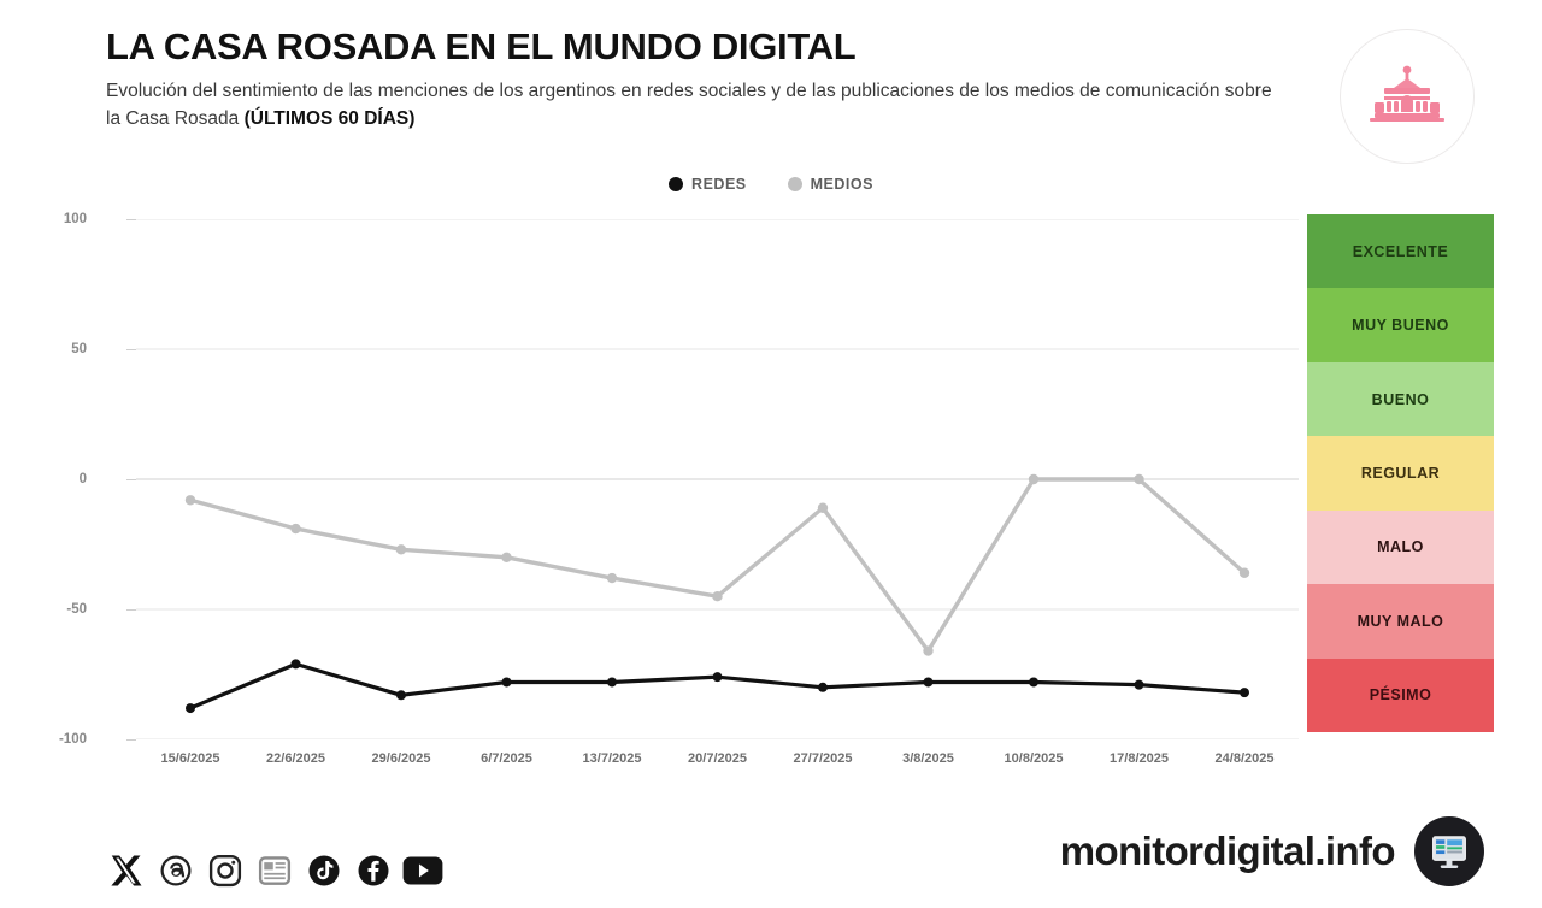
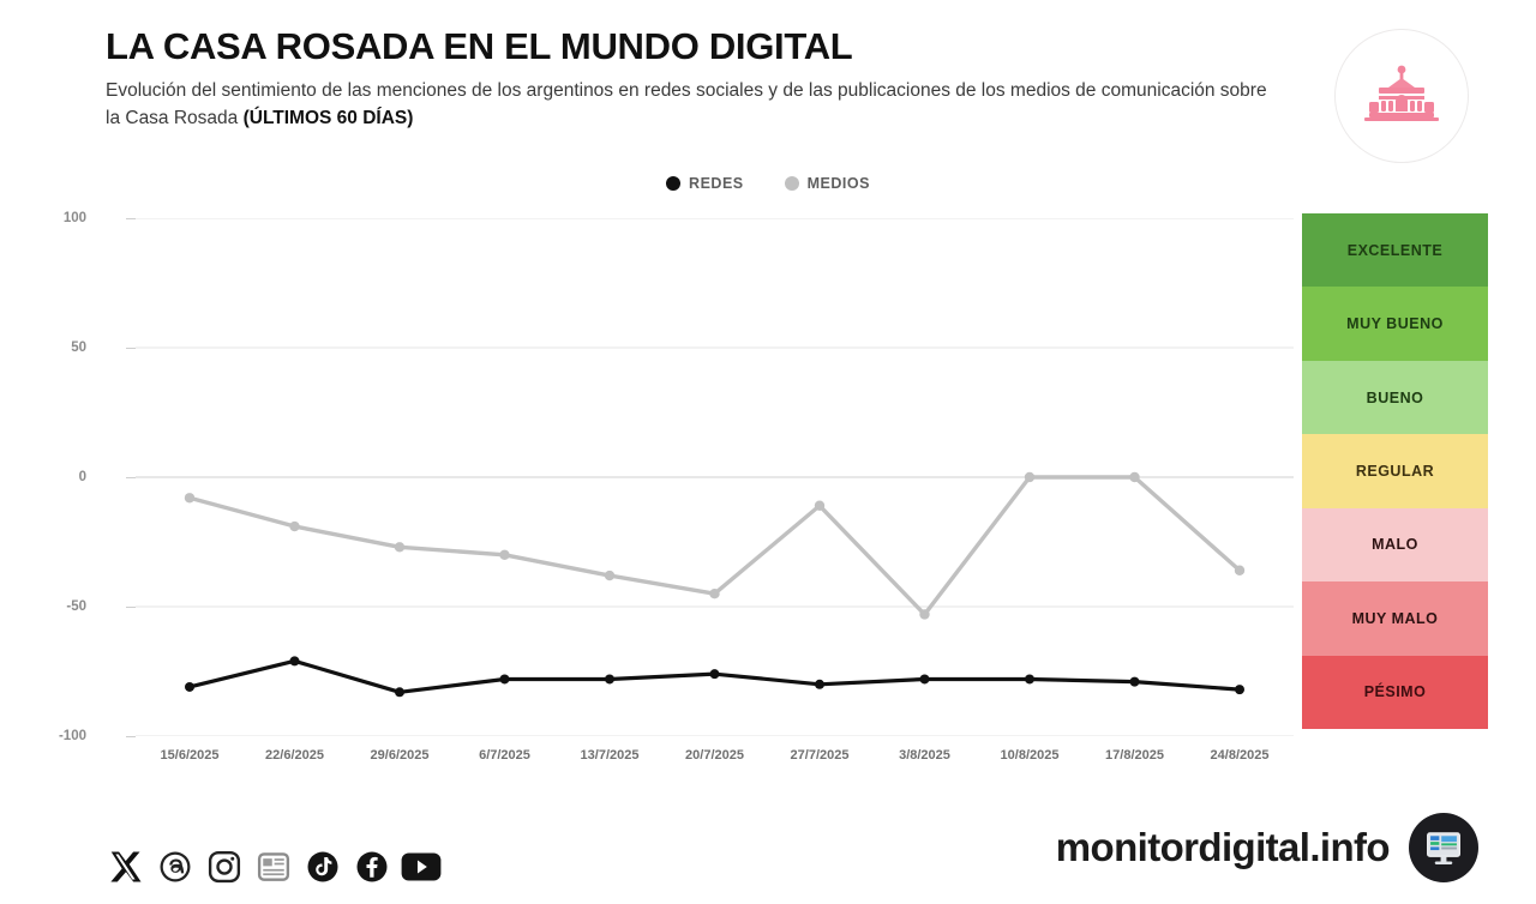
REDES/15/6/2025: -88 -> -81
MEDIOS/3/8/2025: -66 -> -53
